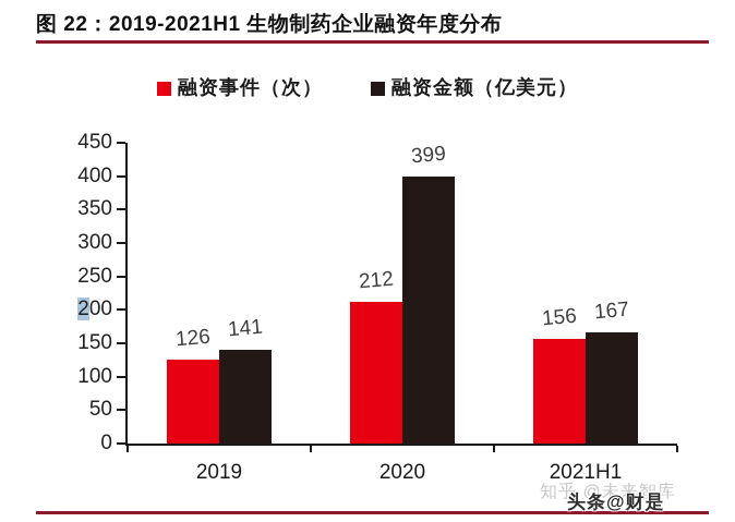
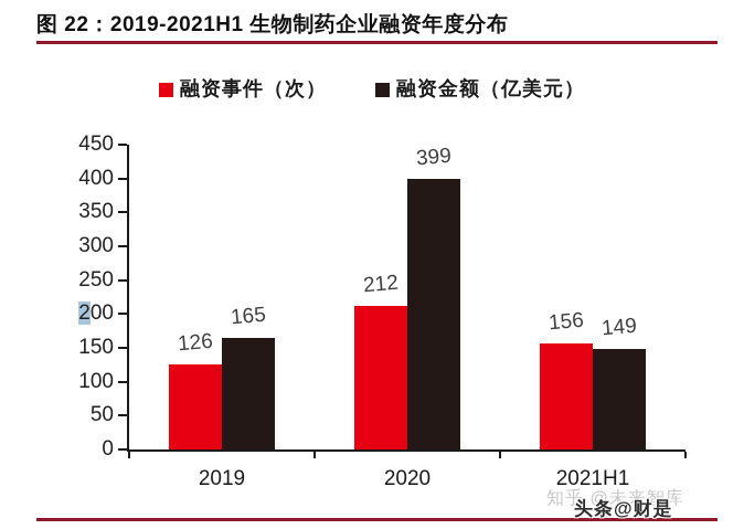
融资金额（亿美元）/2019: 141 -> 165
融资金额（亿美元）/2021H1: 167 -> 149
